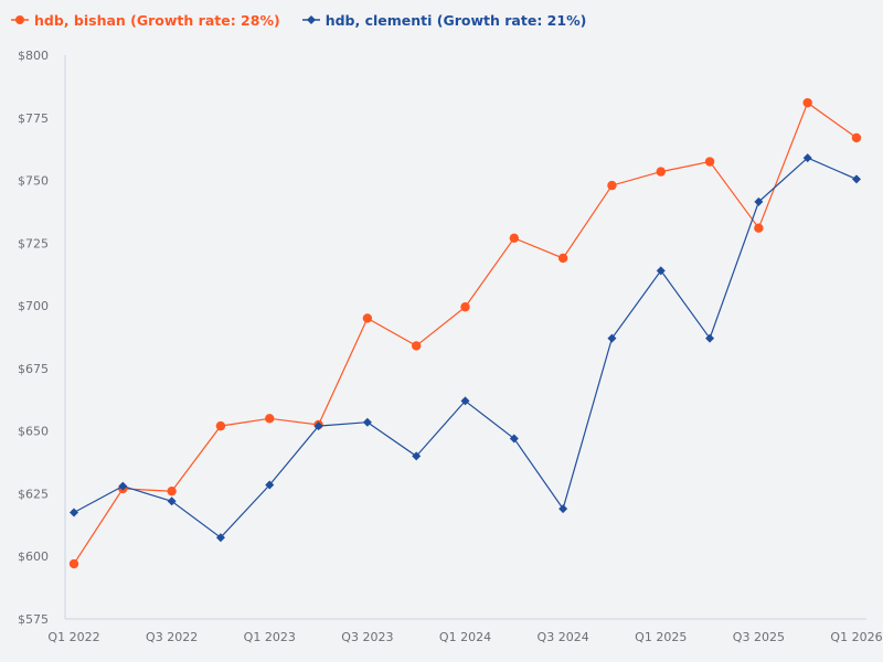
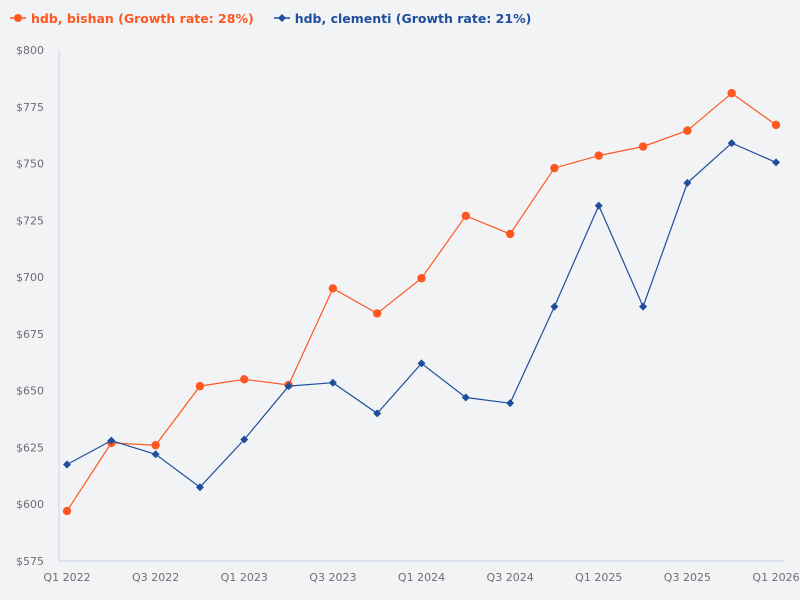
hdb, clementi (Growth rate: 21%)/Q3 2024: $619 -> $644
hdb, clementi (Growth rate: 21%)/Q1 2025: $714 -> $732
hdb, bishan (Growth rate: 28%)/Q3 2025: $731 -> $764
